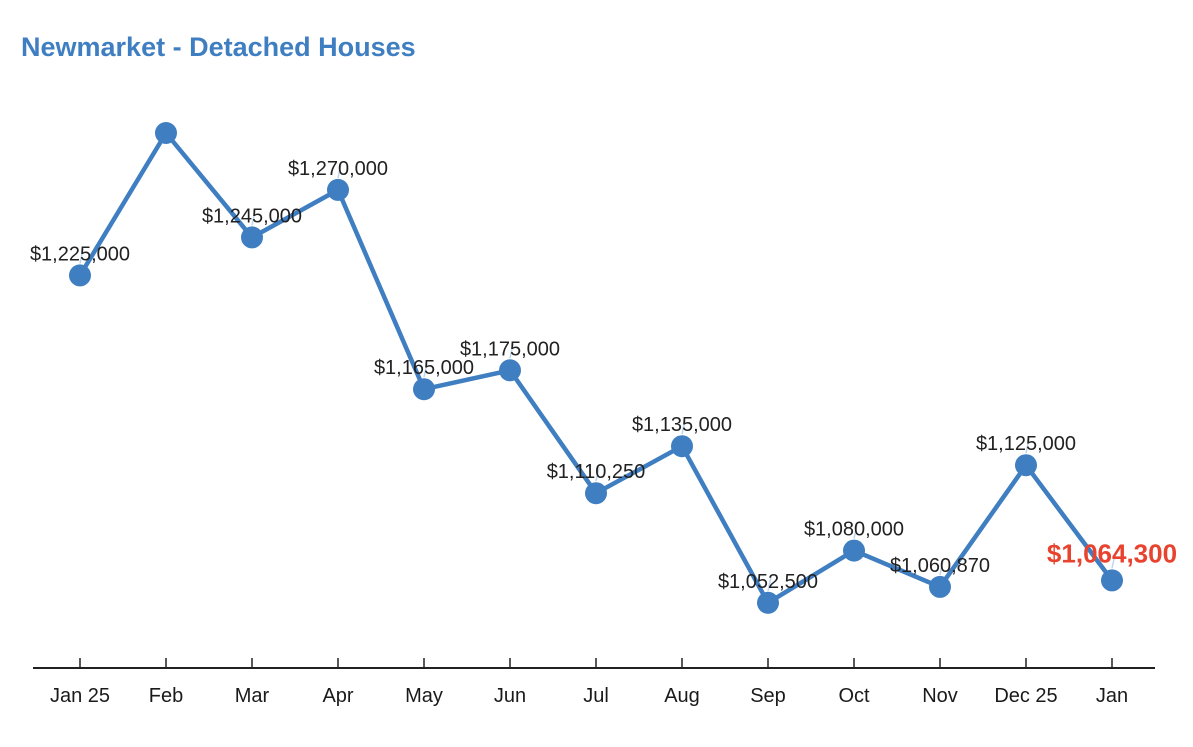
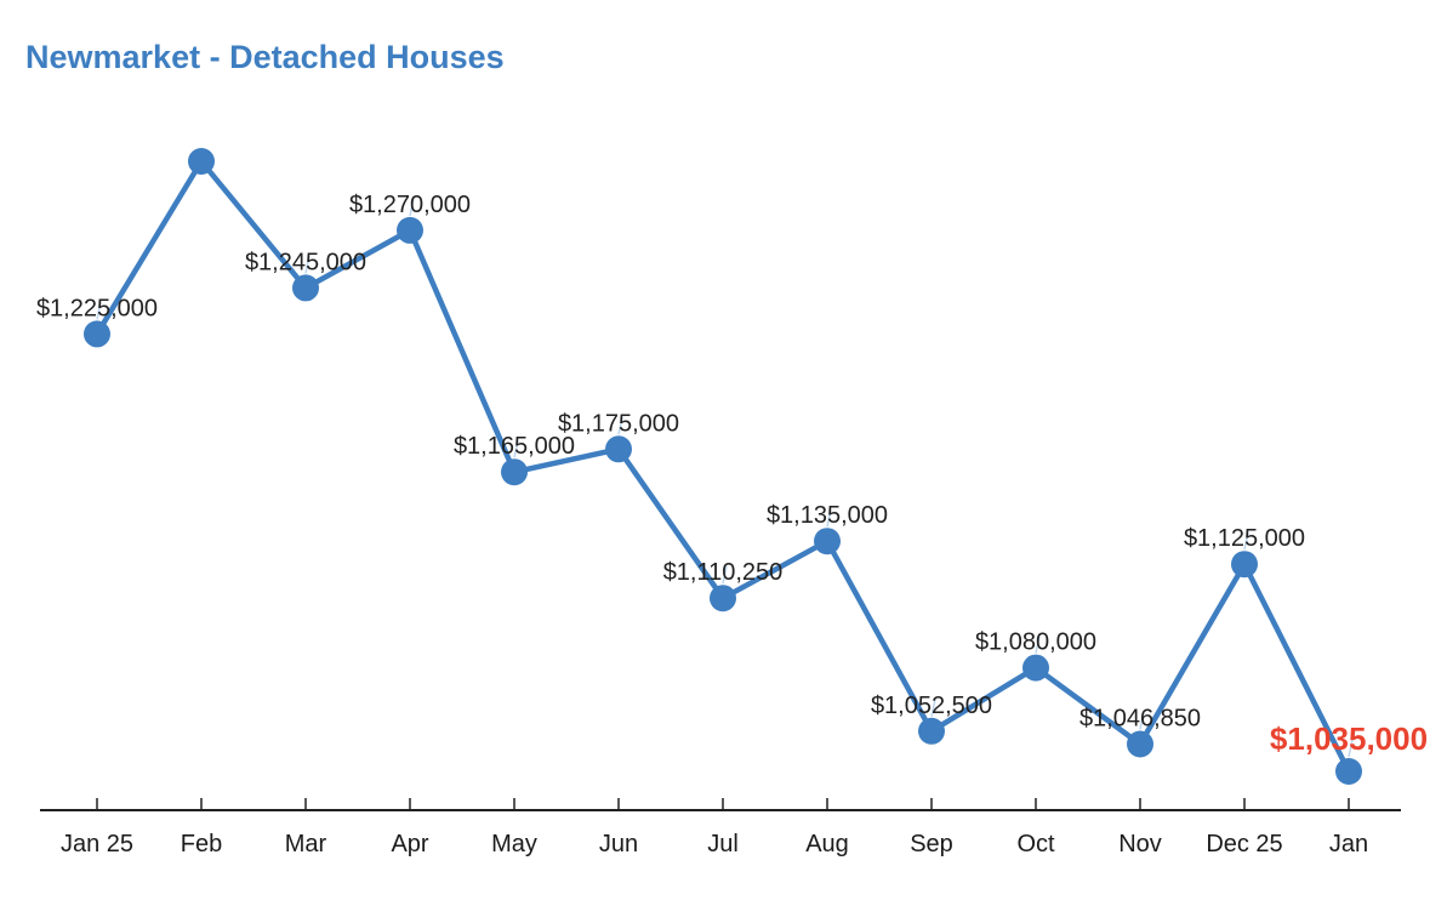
Nov: $1,060,870 -> $1,046,850
Jan: $1,064,300 -> $1,035,000
